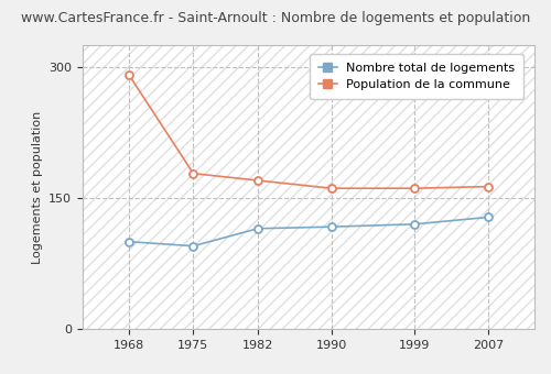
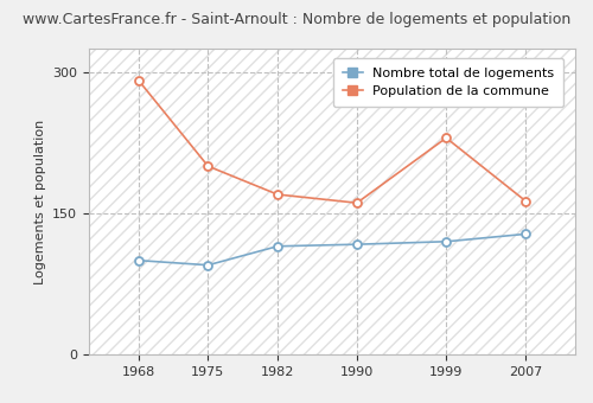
Population de la commune/1975: 178 -> 200
Population de la commune/1999: 161 -> 230
